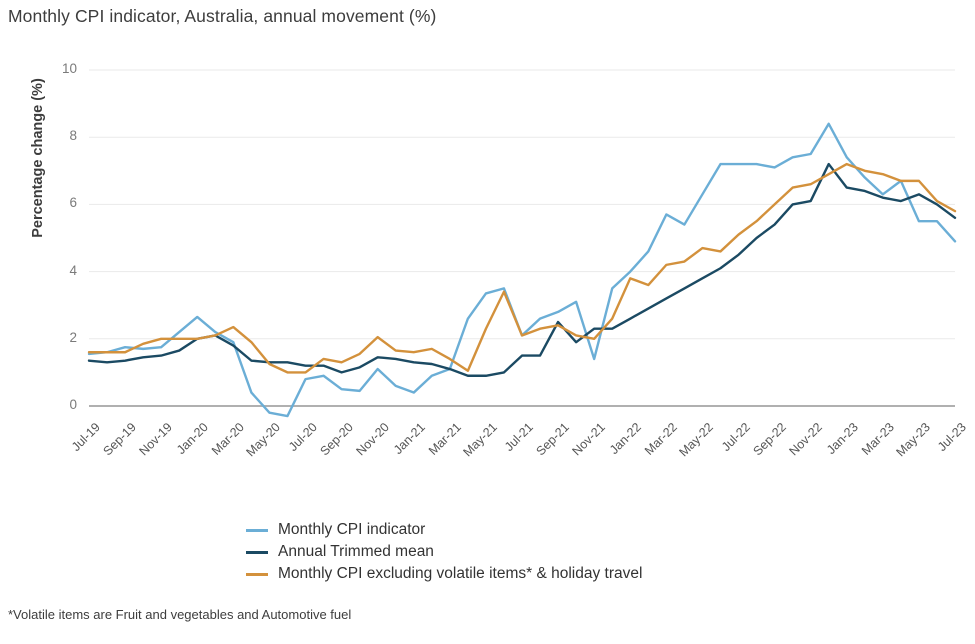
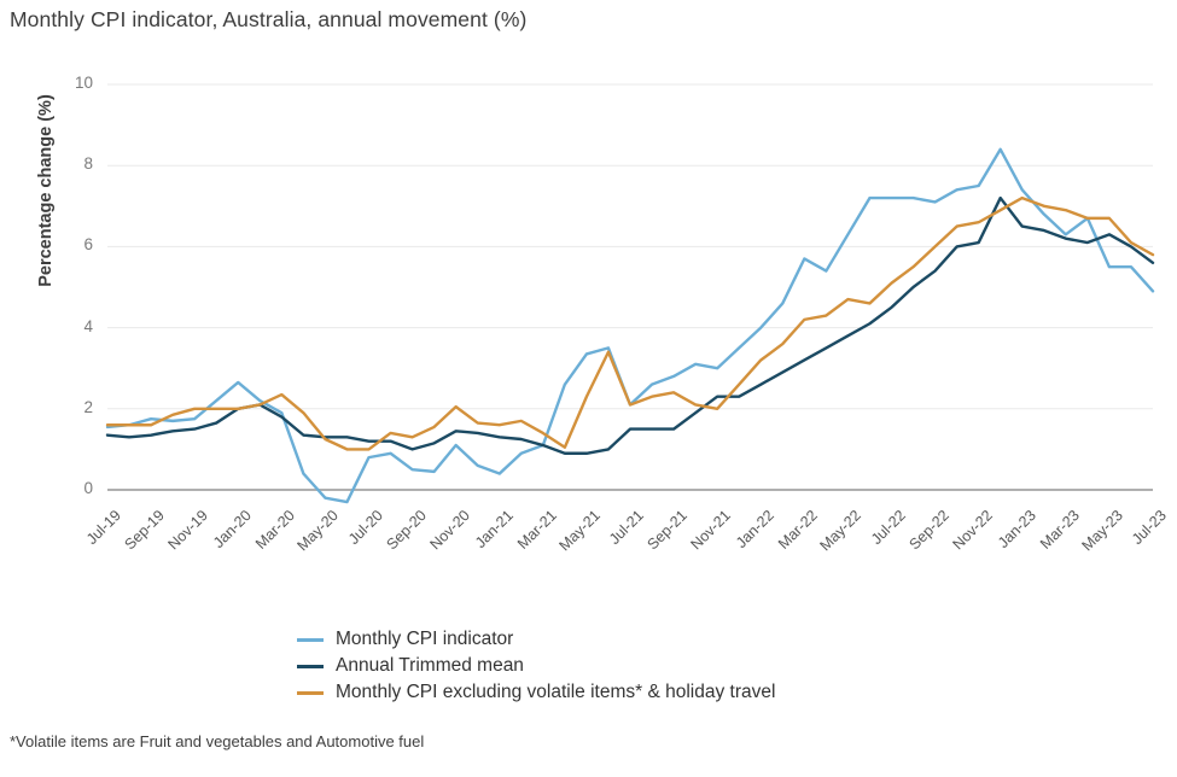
Annual Trimmed mean/Sep-21: 2.5 -> 1.5
Monthly CPI indicator/Nov-21: 1.4 -> 3.0
Monthly CPI excluding volatile items* & holiday travel/Jan-22: 3.8 -> 3.2
